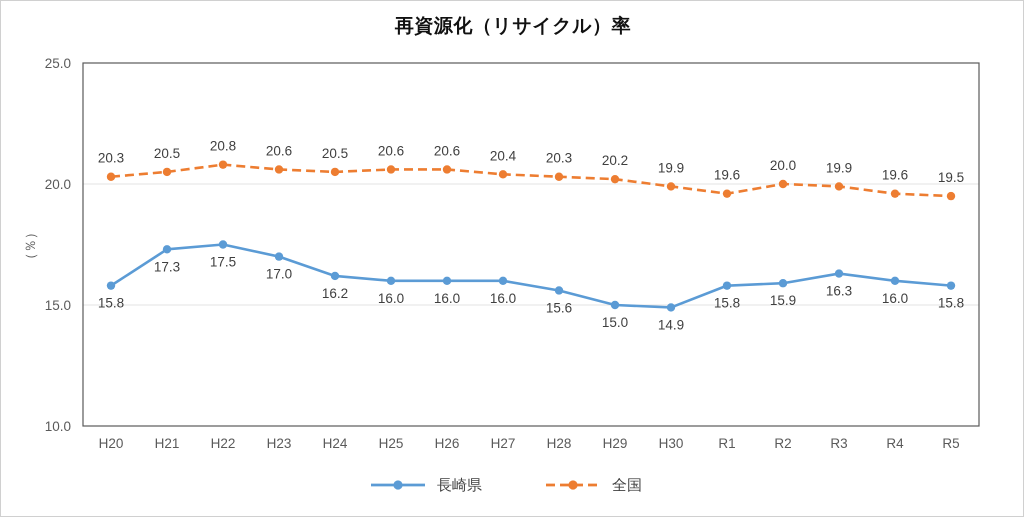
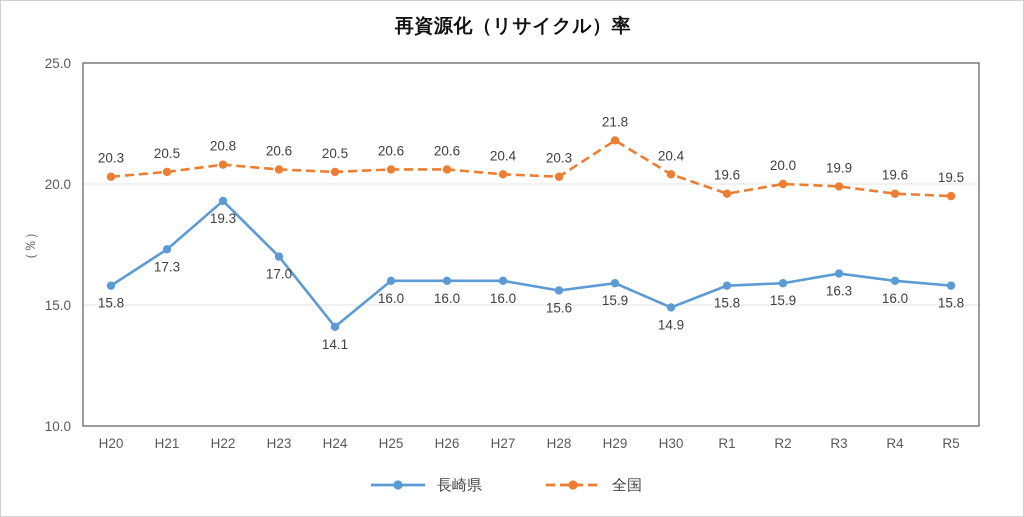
長崎県/H22: 17.5 -> 19.3
長崎県/H24: 16.2 -> 14.1
長崎県/H29: 15.0 -> 15.9
全国/H29: 20.2 -> 21.8
全国/H30: 19.9 -> 20.4
